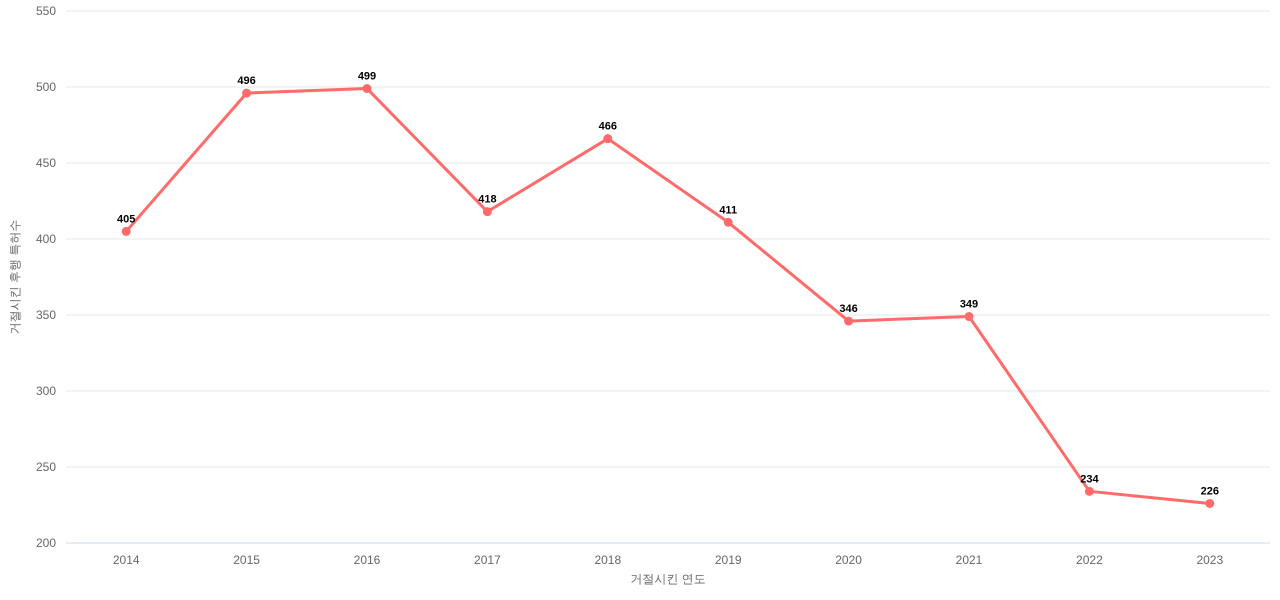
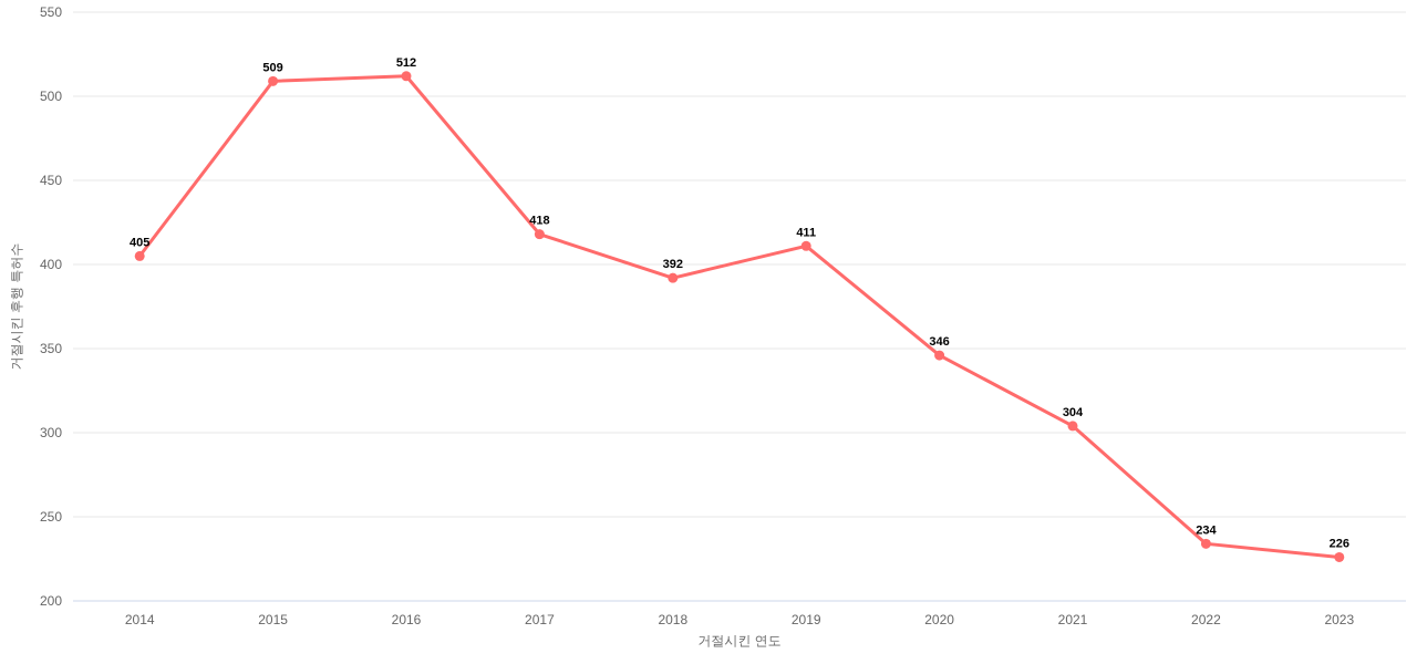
2015: 496 -> 509
2016: 499 -> 512
2018: 466 -> 392
2021: 349 -> 304
